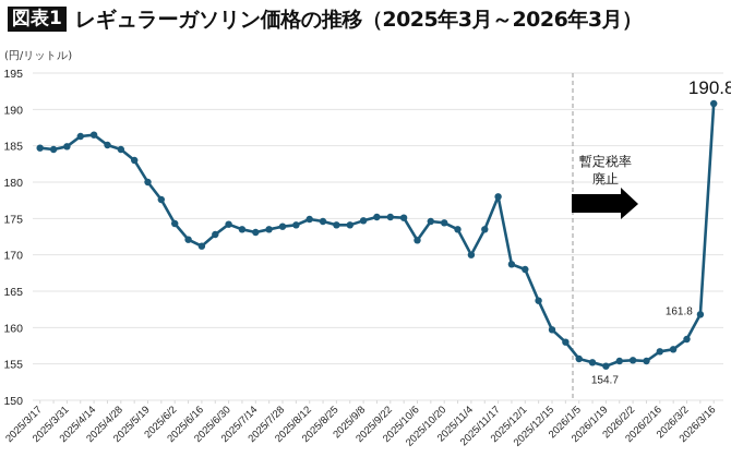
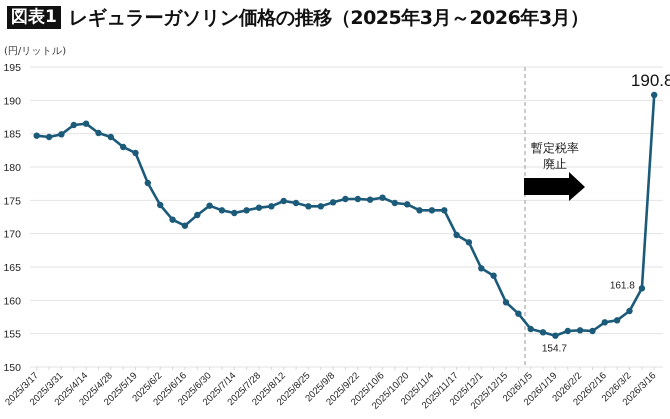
2025/5/19: 180 -> 182
2025/10/6: 172 -> 175
2025/11/4: 170 -> 174
2025/11/17: 178 -> 170
2025/12/1: 168 -> 165
